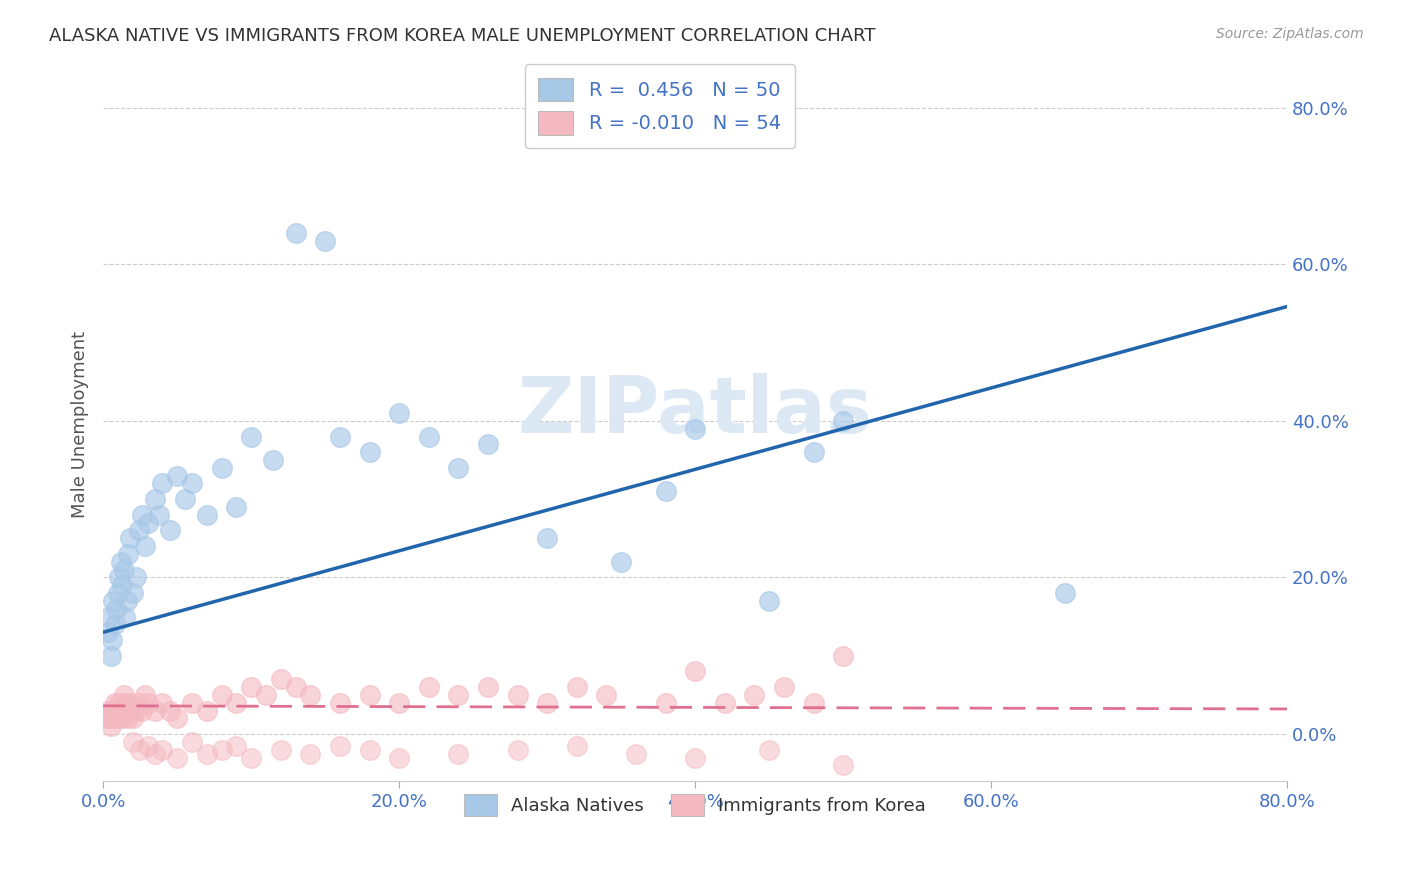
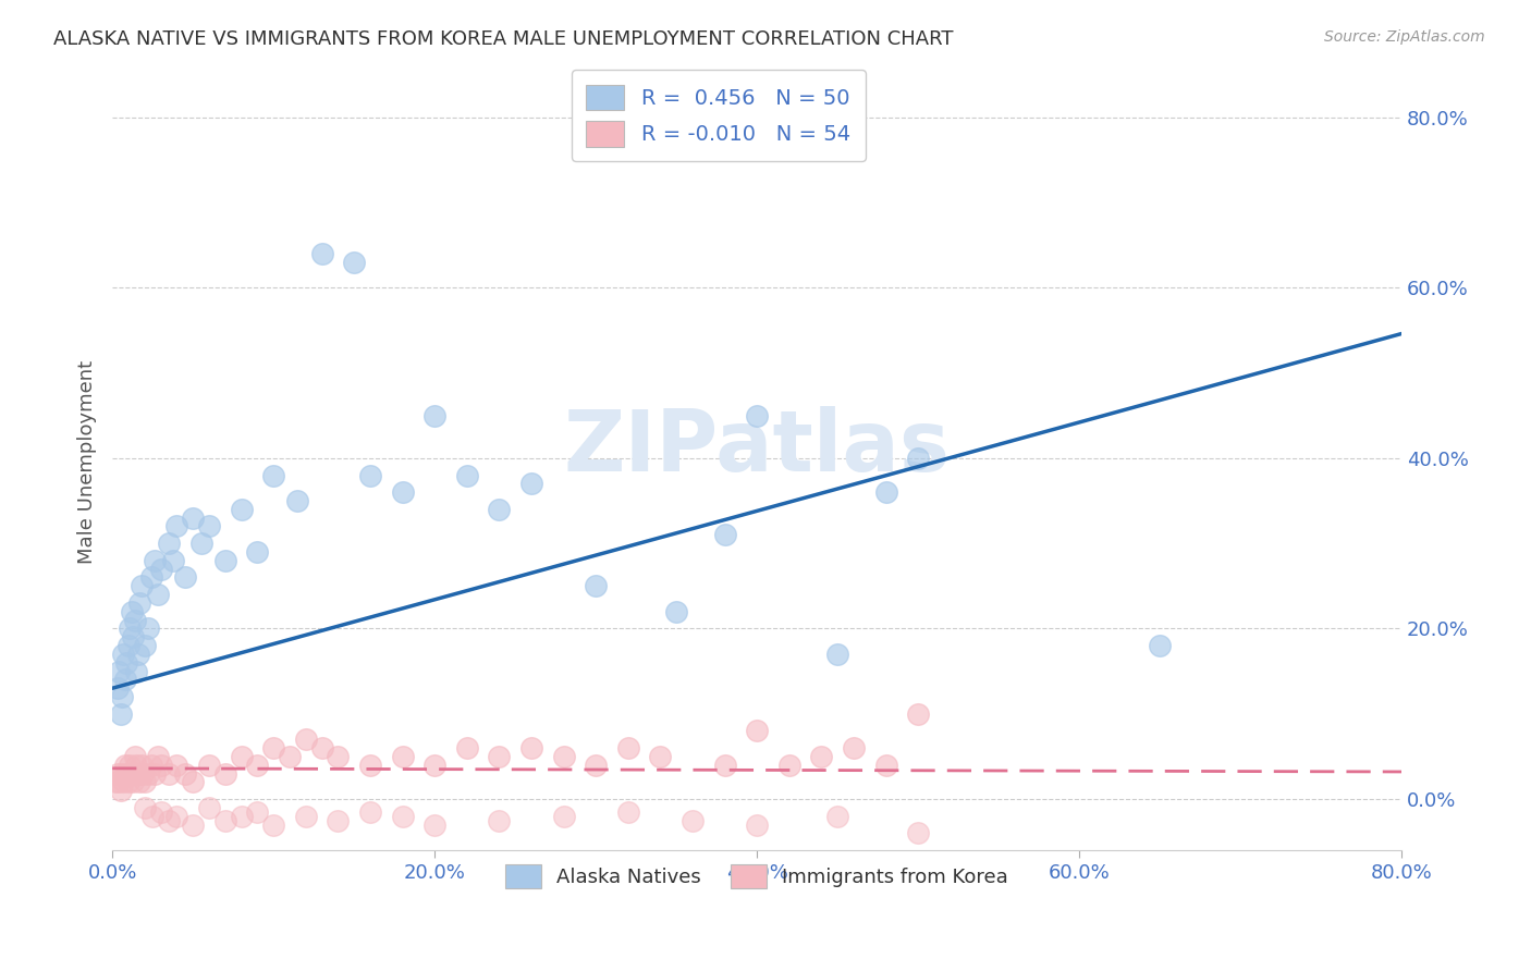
Alaska Natives/20.0%: 41% -> 45%
Alaska Natives/40.0%: 39% -> 45%
